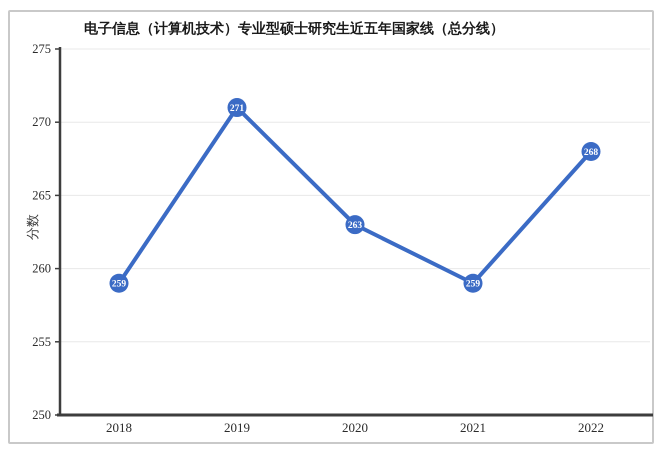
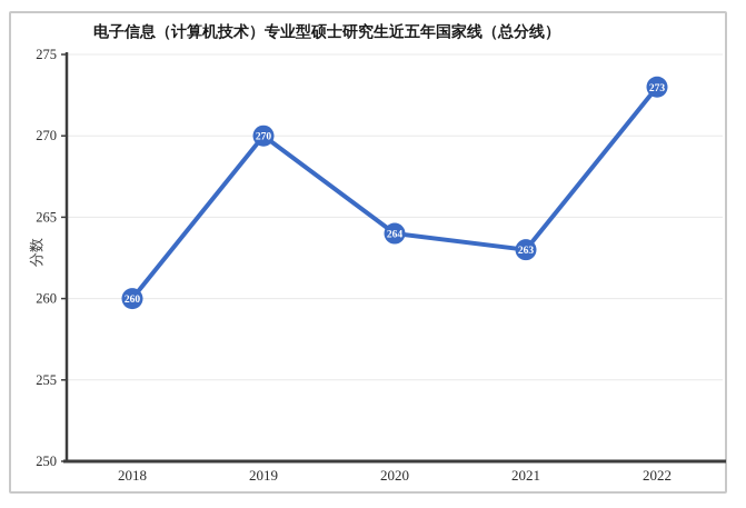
2018: 259 -> 260
2019: 271 -> 270
2020: 263 -> 264
2021: 259 -> 263
2022: 268 -> 273
